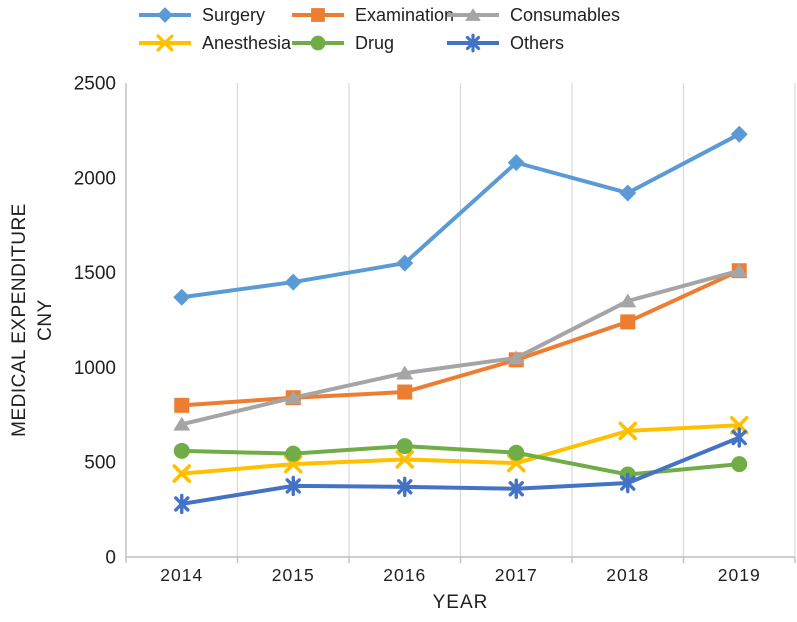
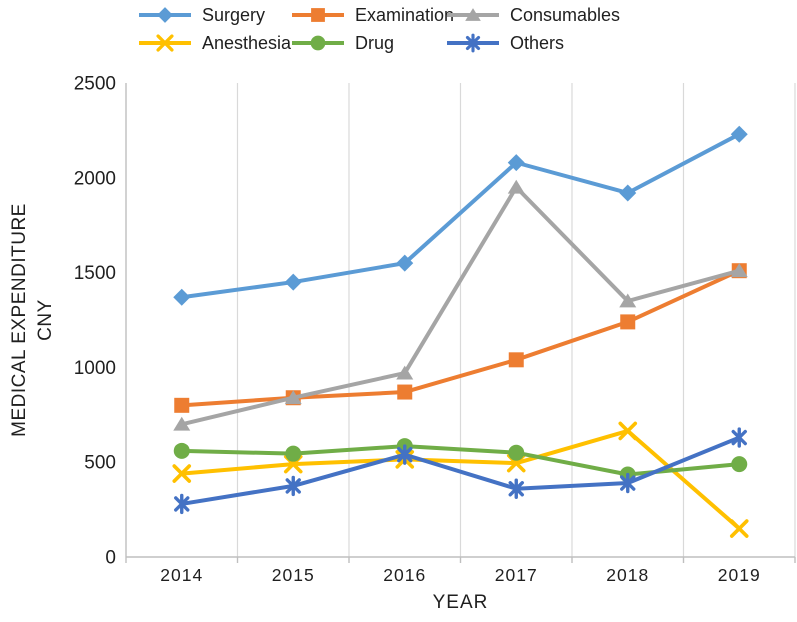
Others/2016: 370 -> 540
Consumables/2017: 1050 -> 1950
Anesthesia/2019: 700 -> 150
